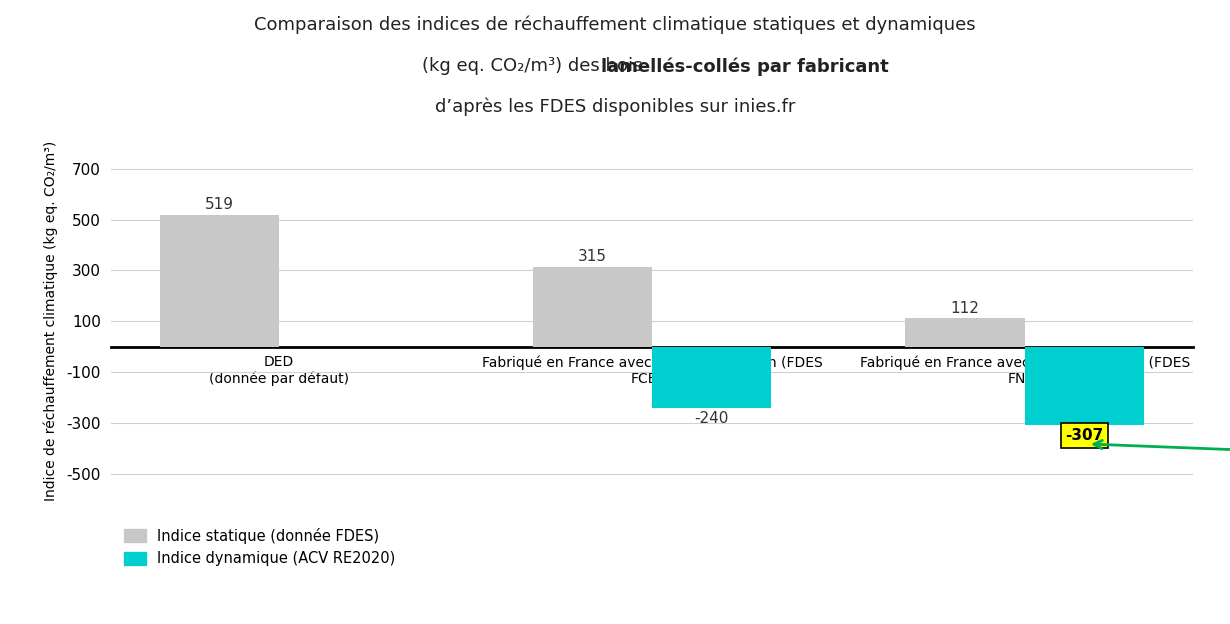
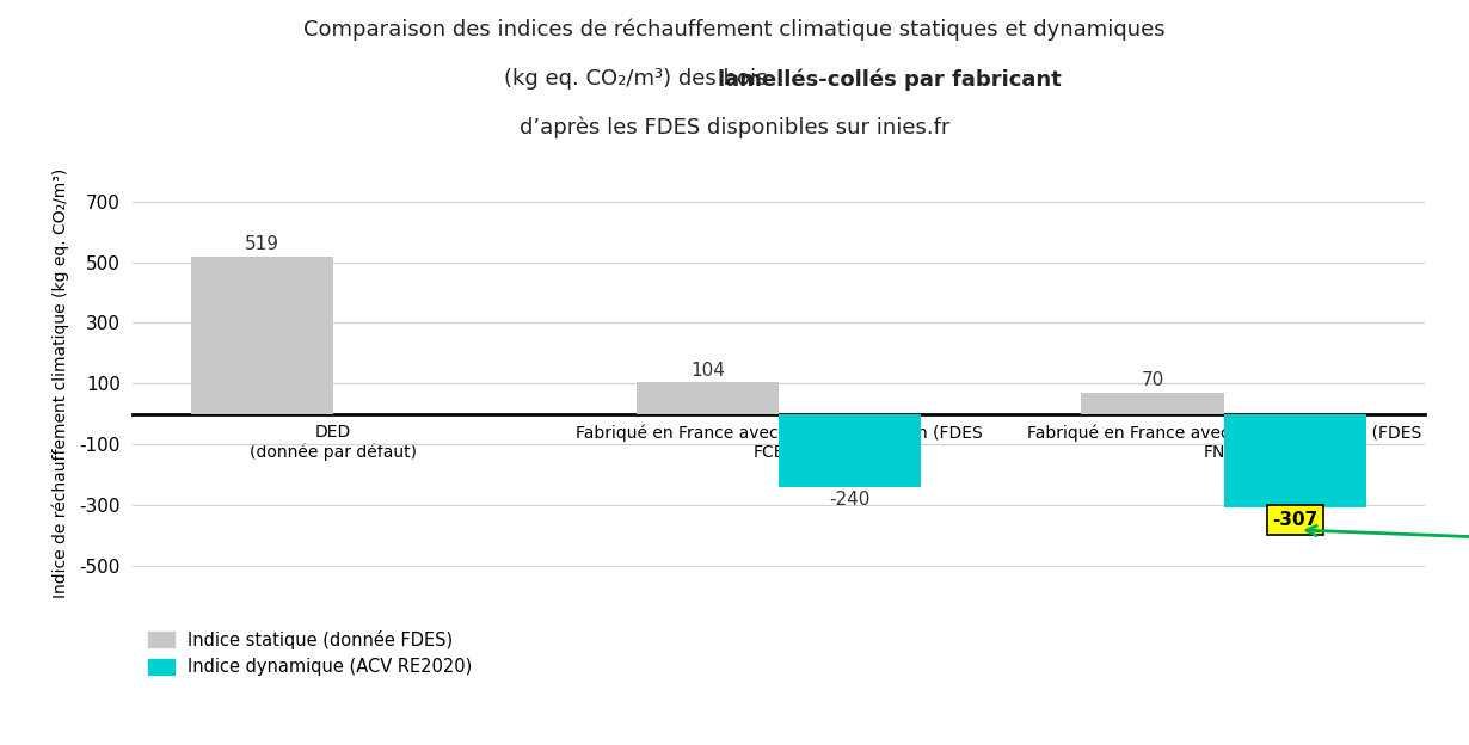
Indice statique (donnée FDES)/Fabriqué en France avec du bois européen (FDES FCBA): 315 -> 104
Indice statique (donnée FDES)/Fabriqué en France avec du bois français (FDES FNB): 112 -> 70
